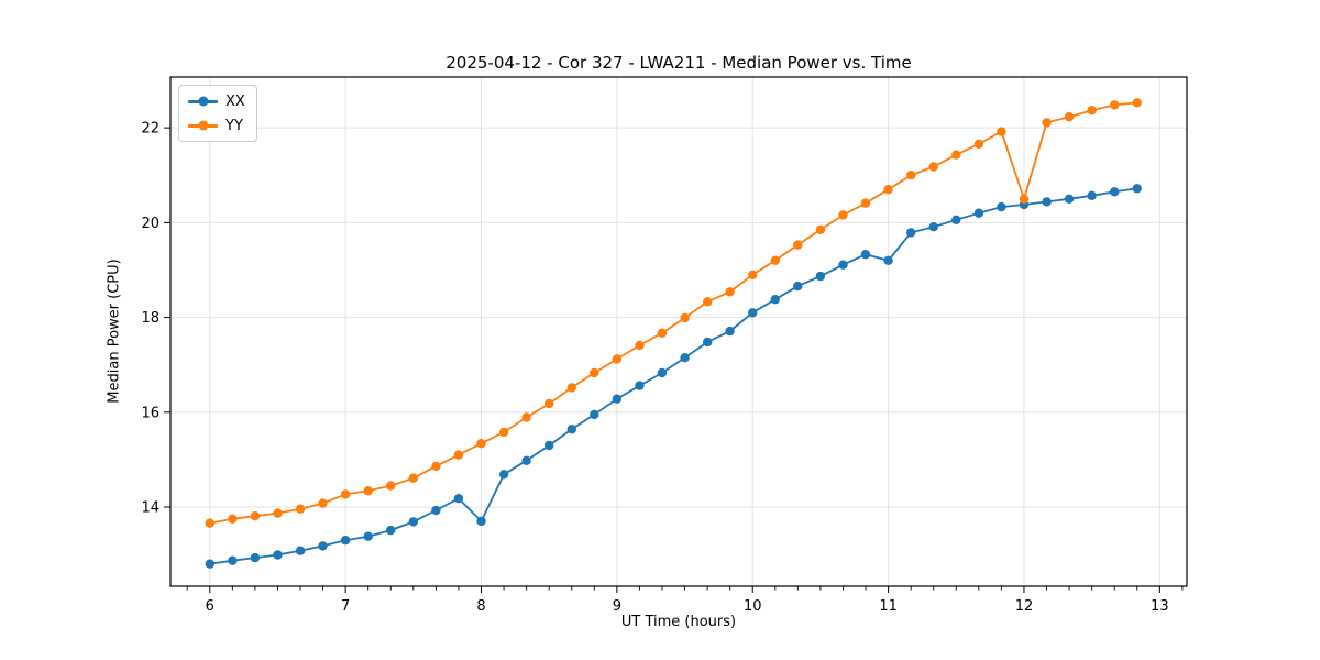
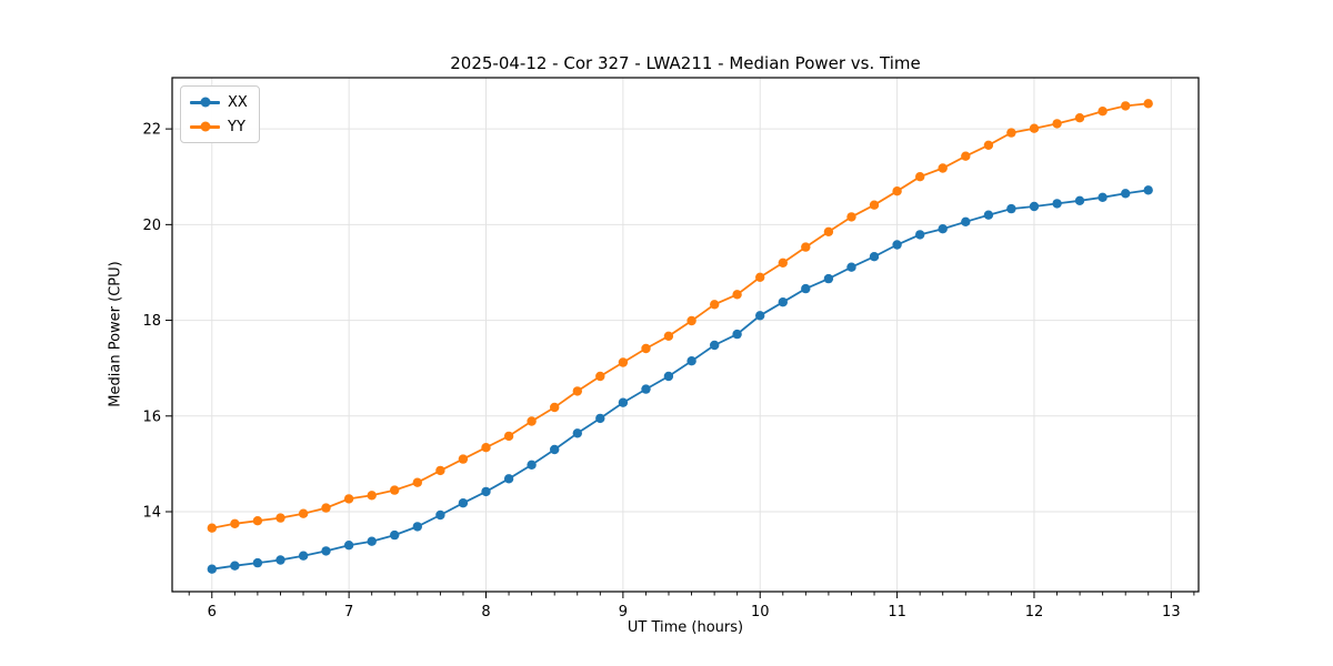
XX/8: 13.7 -> 14.4
XX/11: 19.2 -> 19.6
YY/12: 20.5 -> 22.0
